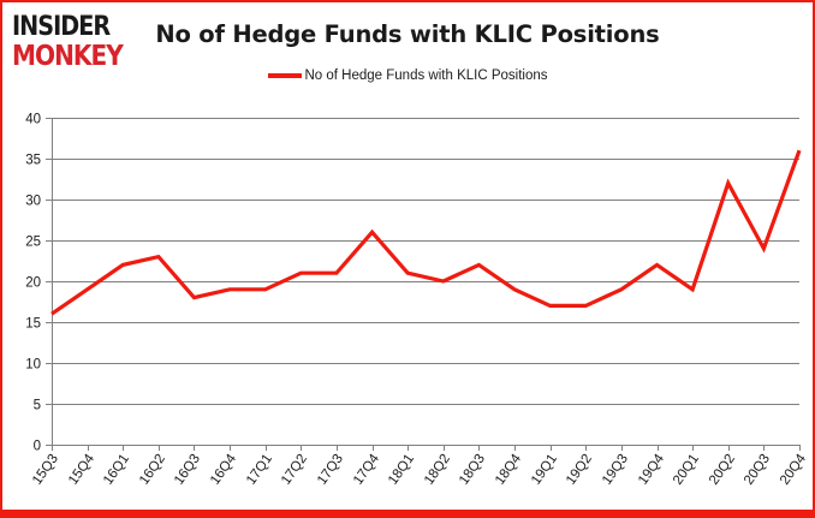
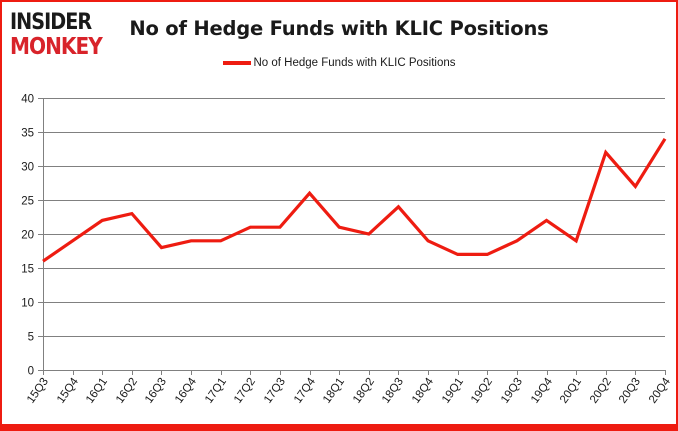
18Q3: 22 -> 24
20Q3: 24 -> 27
20Q4: 36 -> 34
